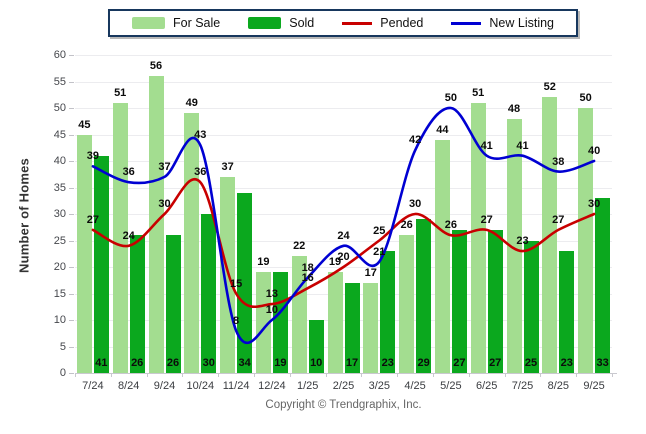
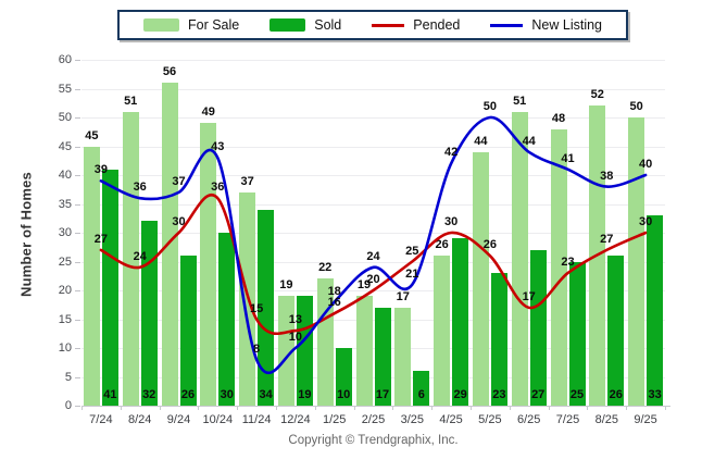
Sold/8/24: 26 -> 32
Sold/3/25: 23 -> 6
Sold/5/25: 27 -> 23
Pended/6/25: 27 -> 17
New Listing/6/25: 41 -> 44
Sold/8/25: 23 -> 26
